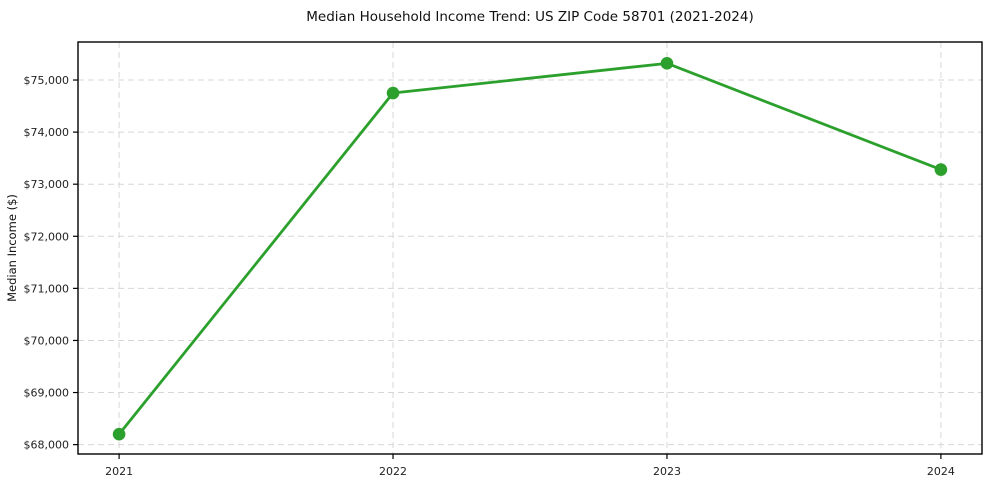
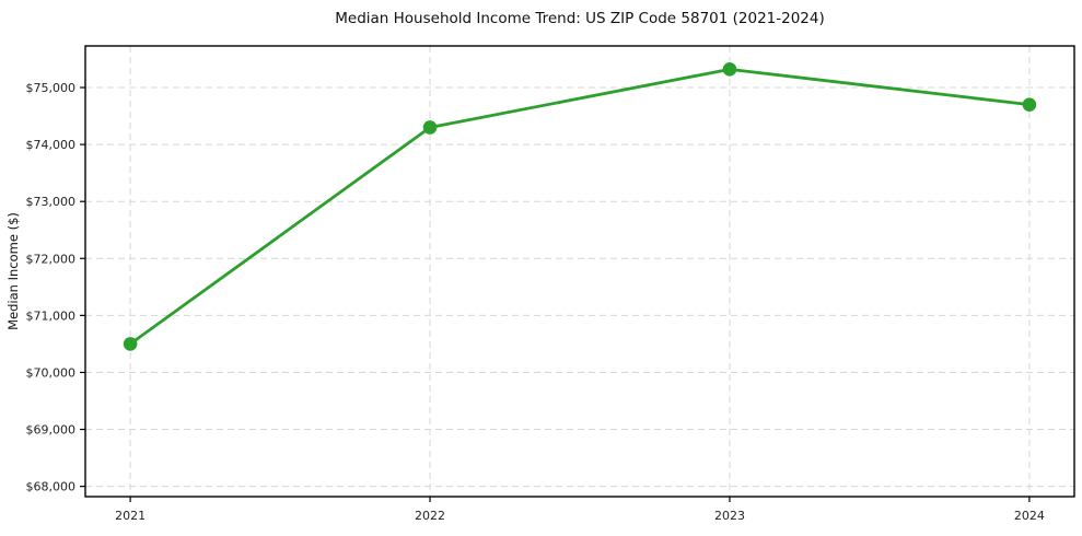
2021: $68200 -> $70500
2022: $74800 -> $74300
2024: $73300 -> $74700
